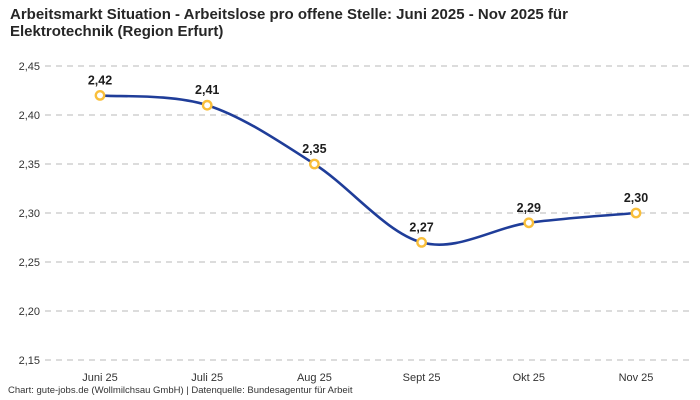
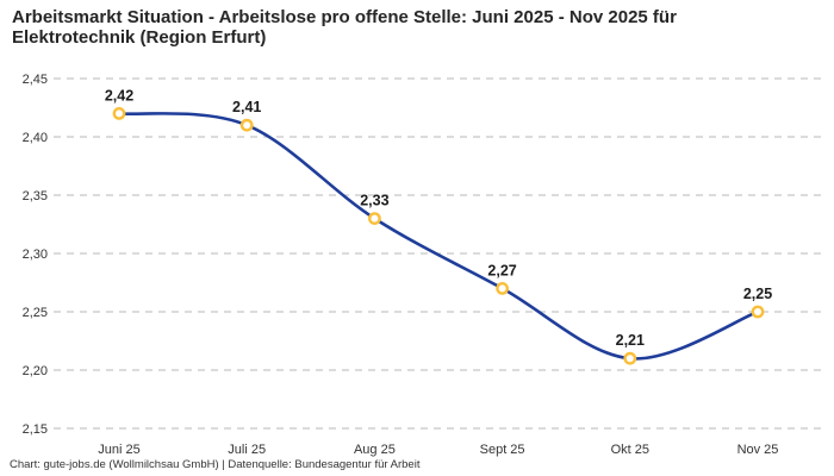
Aug 25: 2,35 -> 2,33
Okt 25: 2,29 -> 2,21
Nov 25: 2,30 -> 2,25
